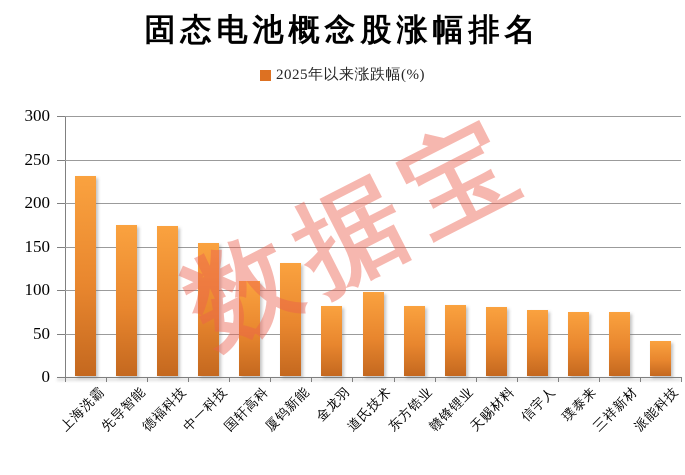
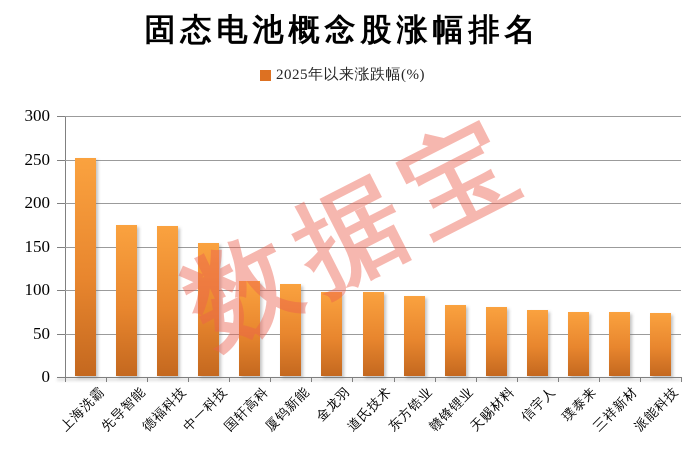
上海洗霸: 230 -> 250
厦钨新能: 130 -> 110
金龙羽: 80 -> 100
东方锆业: 80 -> 90
派能科技: 40 -> 70
